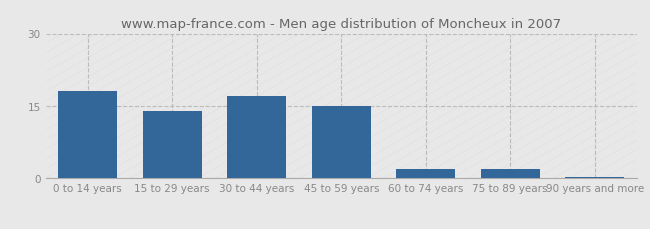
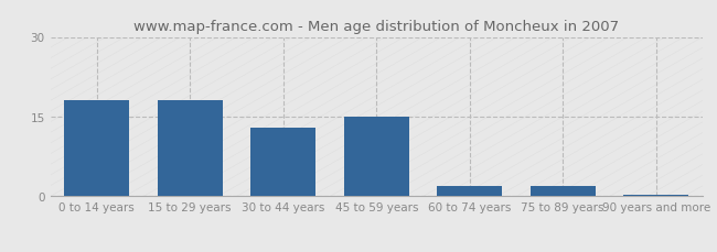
15 to 29 years: 14.0 -> 18.0
30 to 44 years: 17.0 -> 13.0
